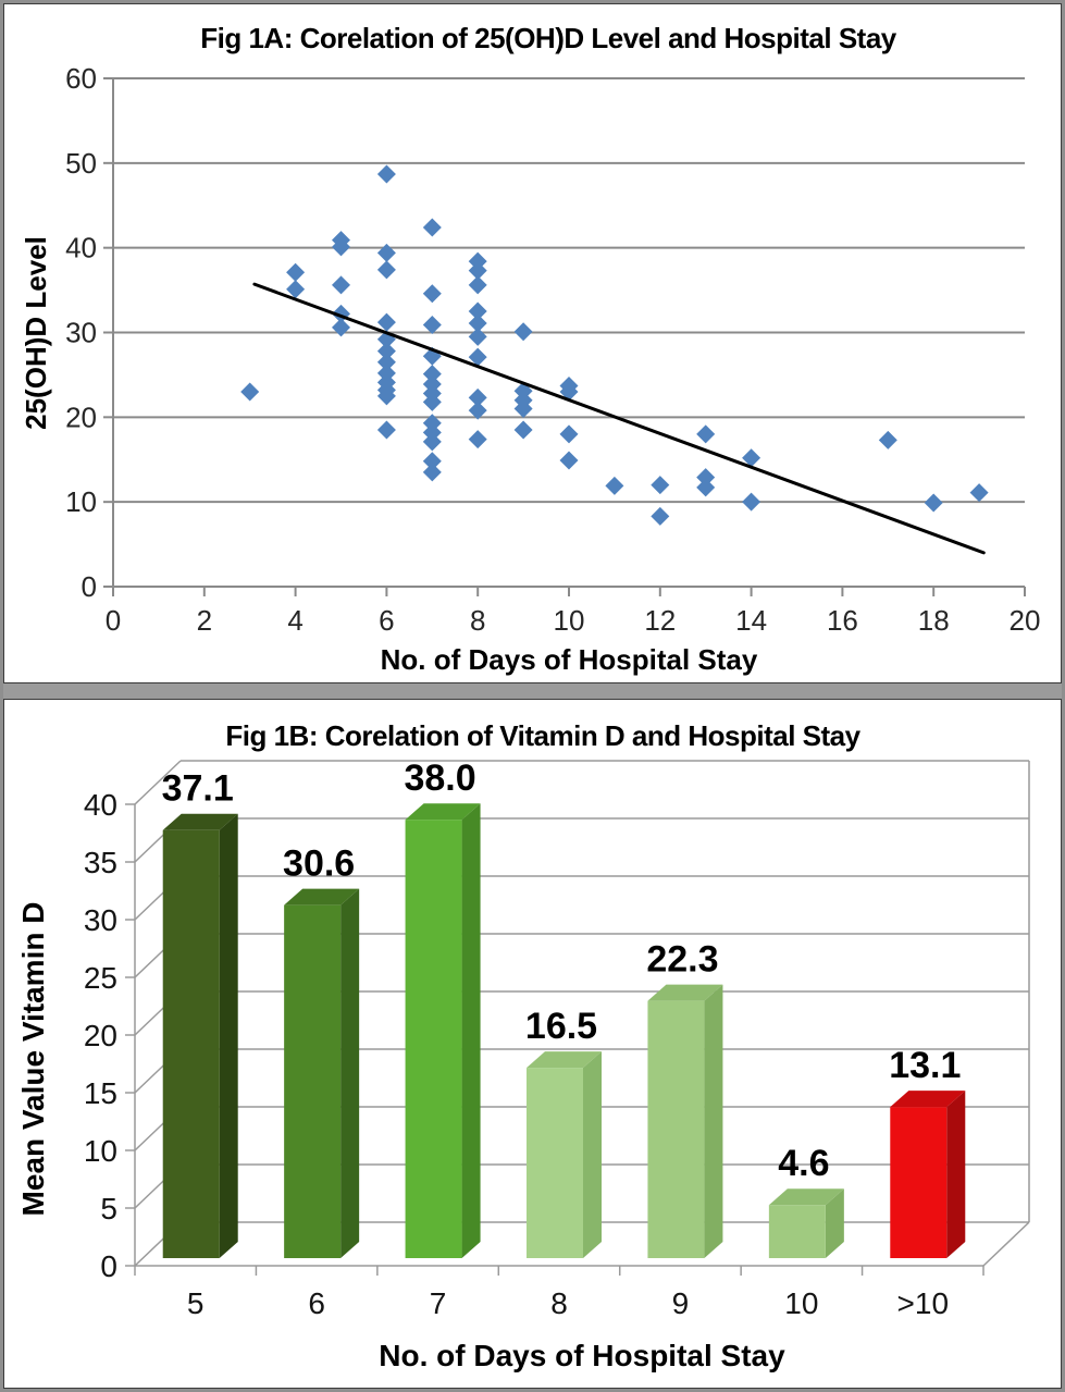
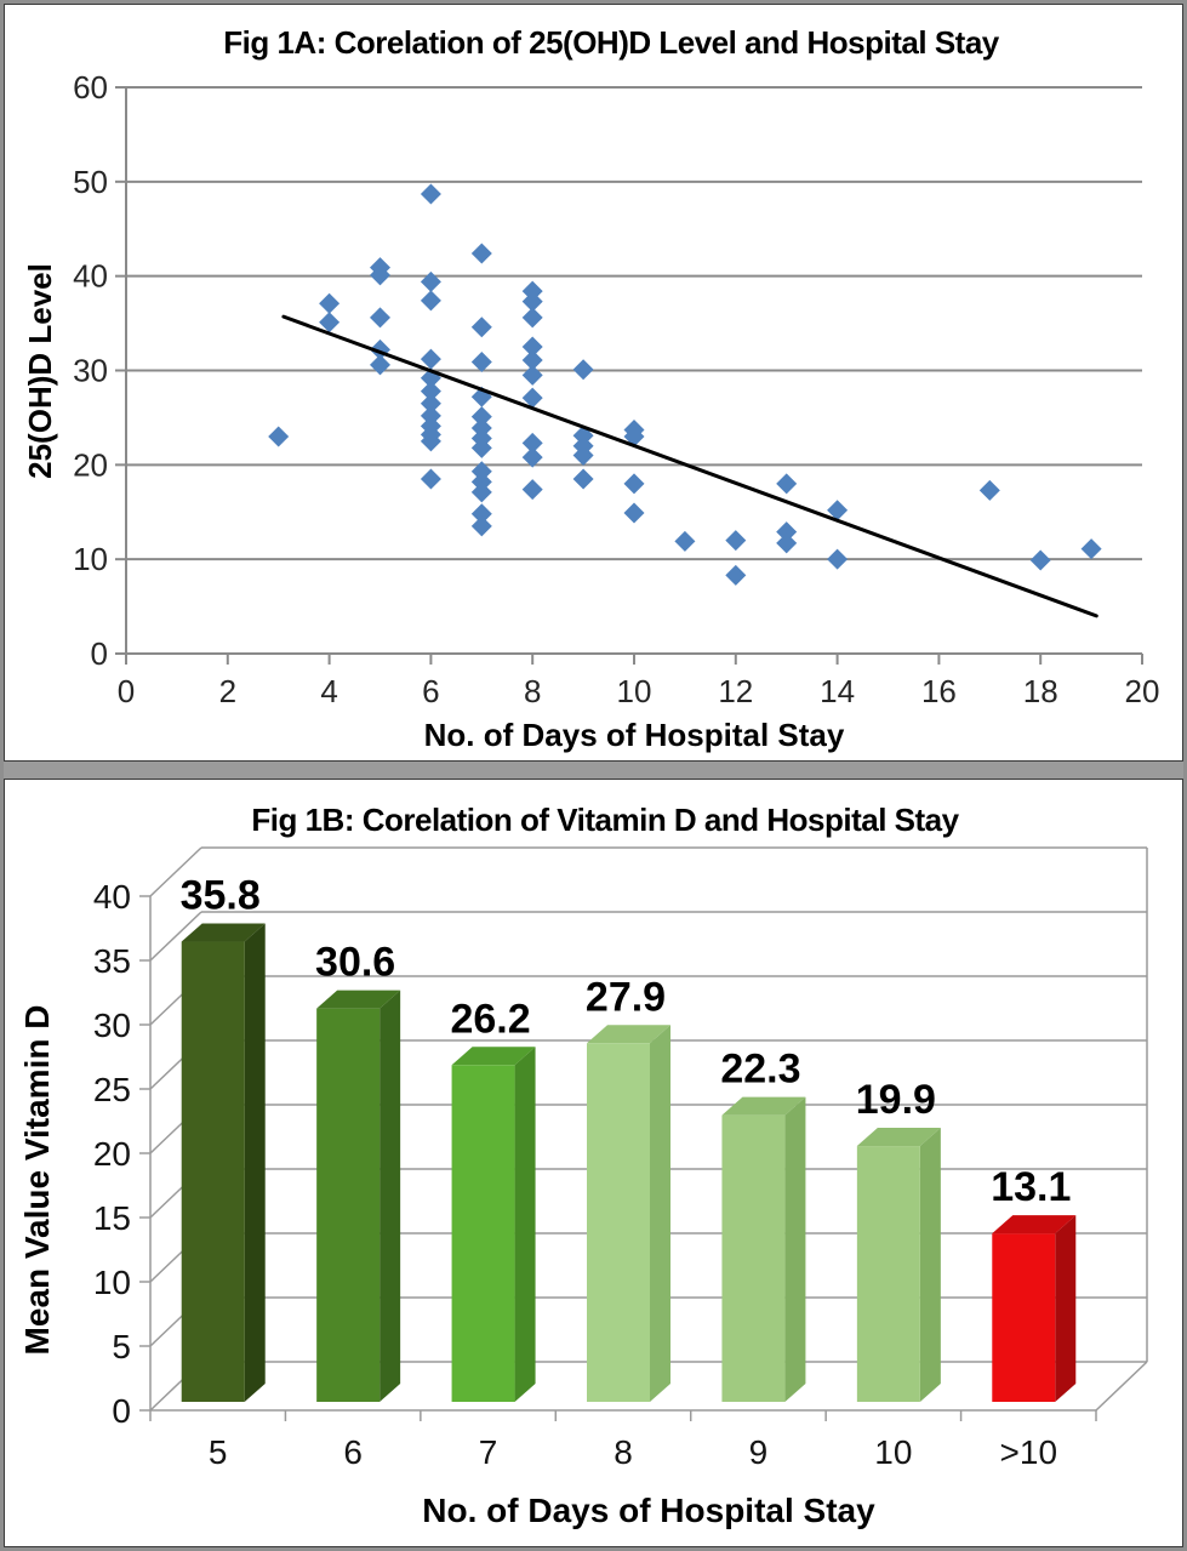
Fig 1B: Corelation of Vitamin D and Hospital Stay/5: 37.1 -> 35.8
Fig 1B: Corelation of Vitamin D and Hospital Stay/7: 38.0 -> 26.2
Fig 1B: Corelation of Vitamin D and Hospital Stay/8: 16.5 -> 27.9
Fig 1B: Corelation of Vitamin D and Hospital Stay/10: 4.6 -> 19.9
